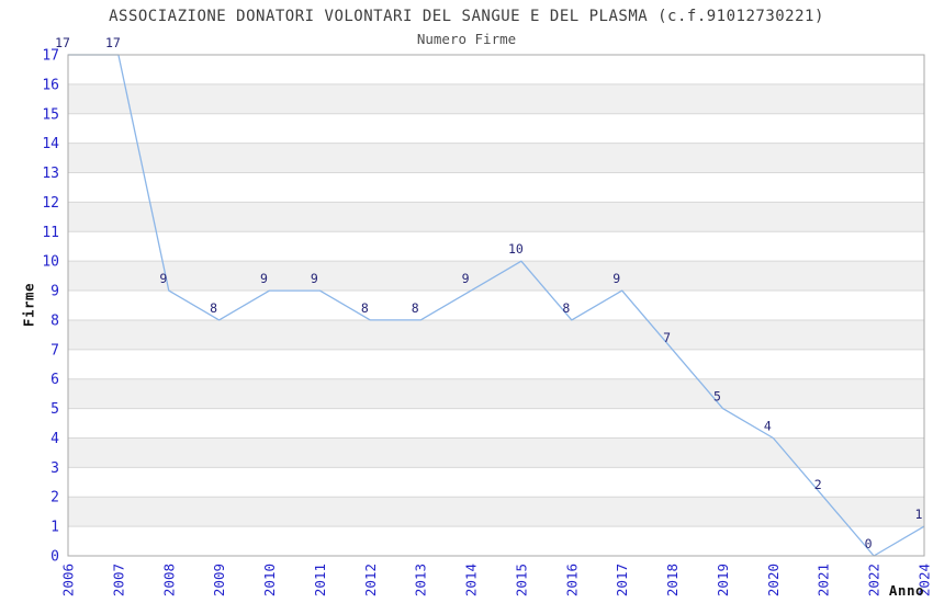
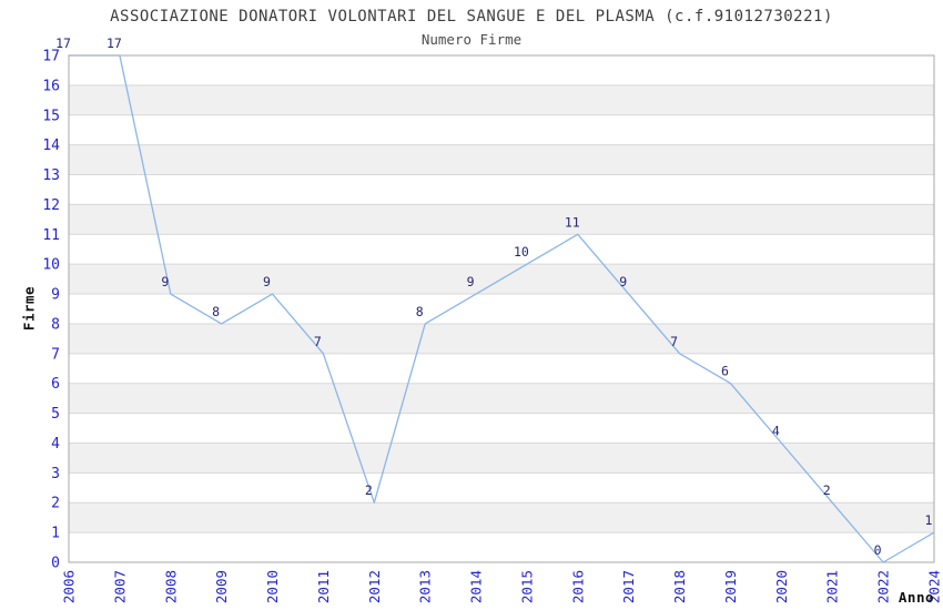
2011: 9 -> 7
2012: 8 -> 2
2016: 8 -> 11
2019: 5 -> 6
